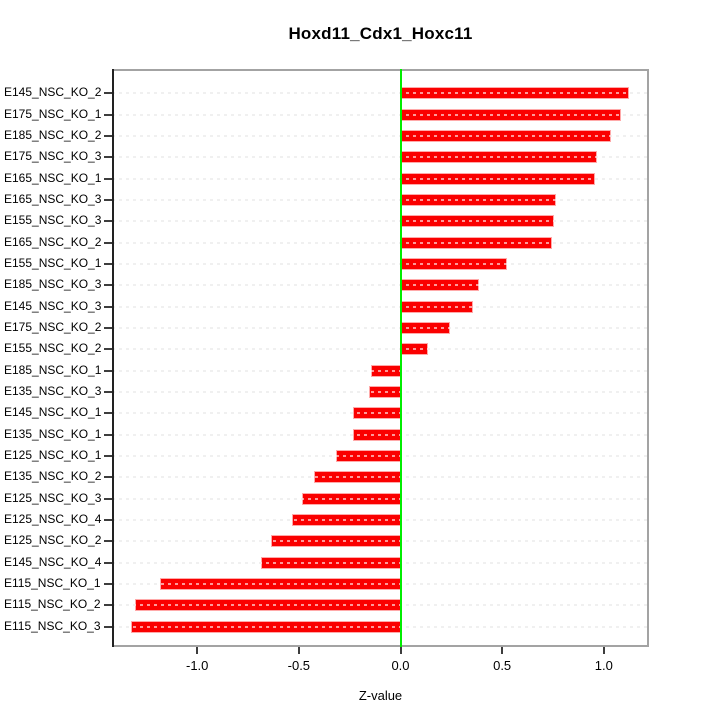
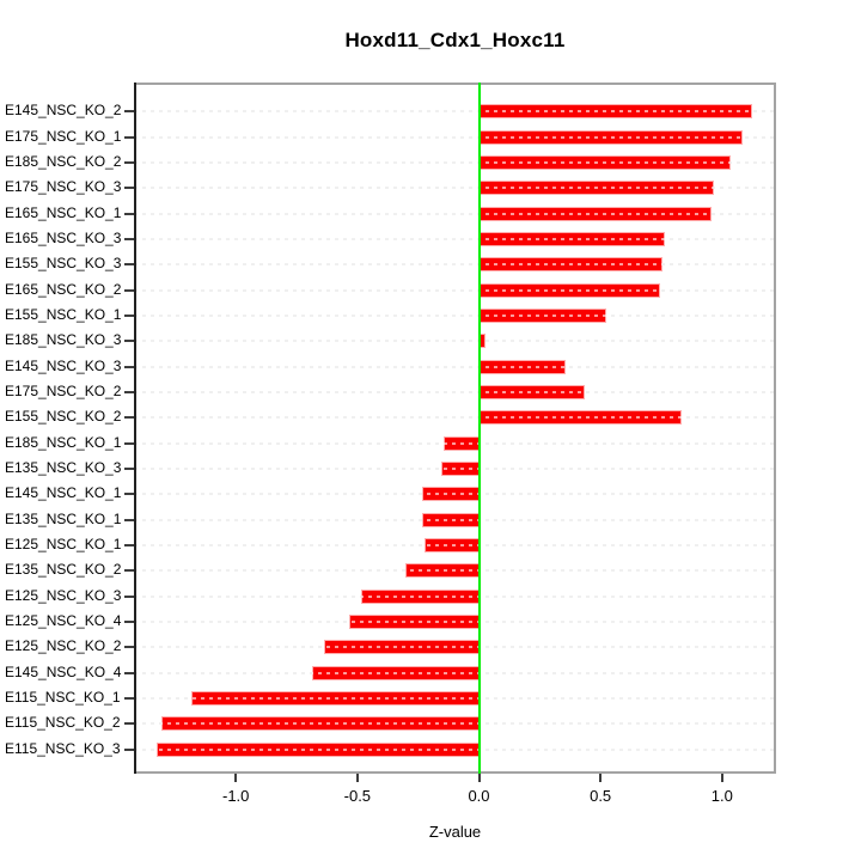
E185_NSC_KO_3: 0.38 -> 0.02
E175_NSC_KO_2: 0.24 -> 0.43
E155_NSC_KO_2: 0.13 -> 0.83
E125_NSC_KO_1: -0.31 -> -0.22
E135_NSC_KO_2: -0.42 -> -0.30
